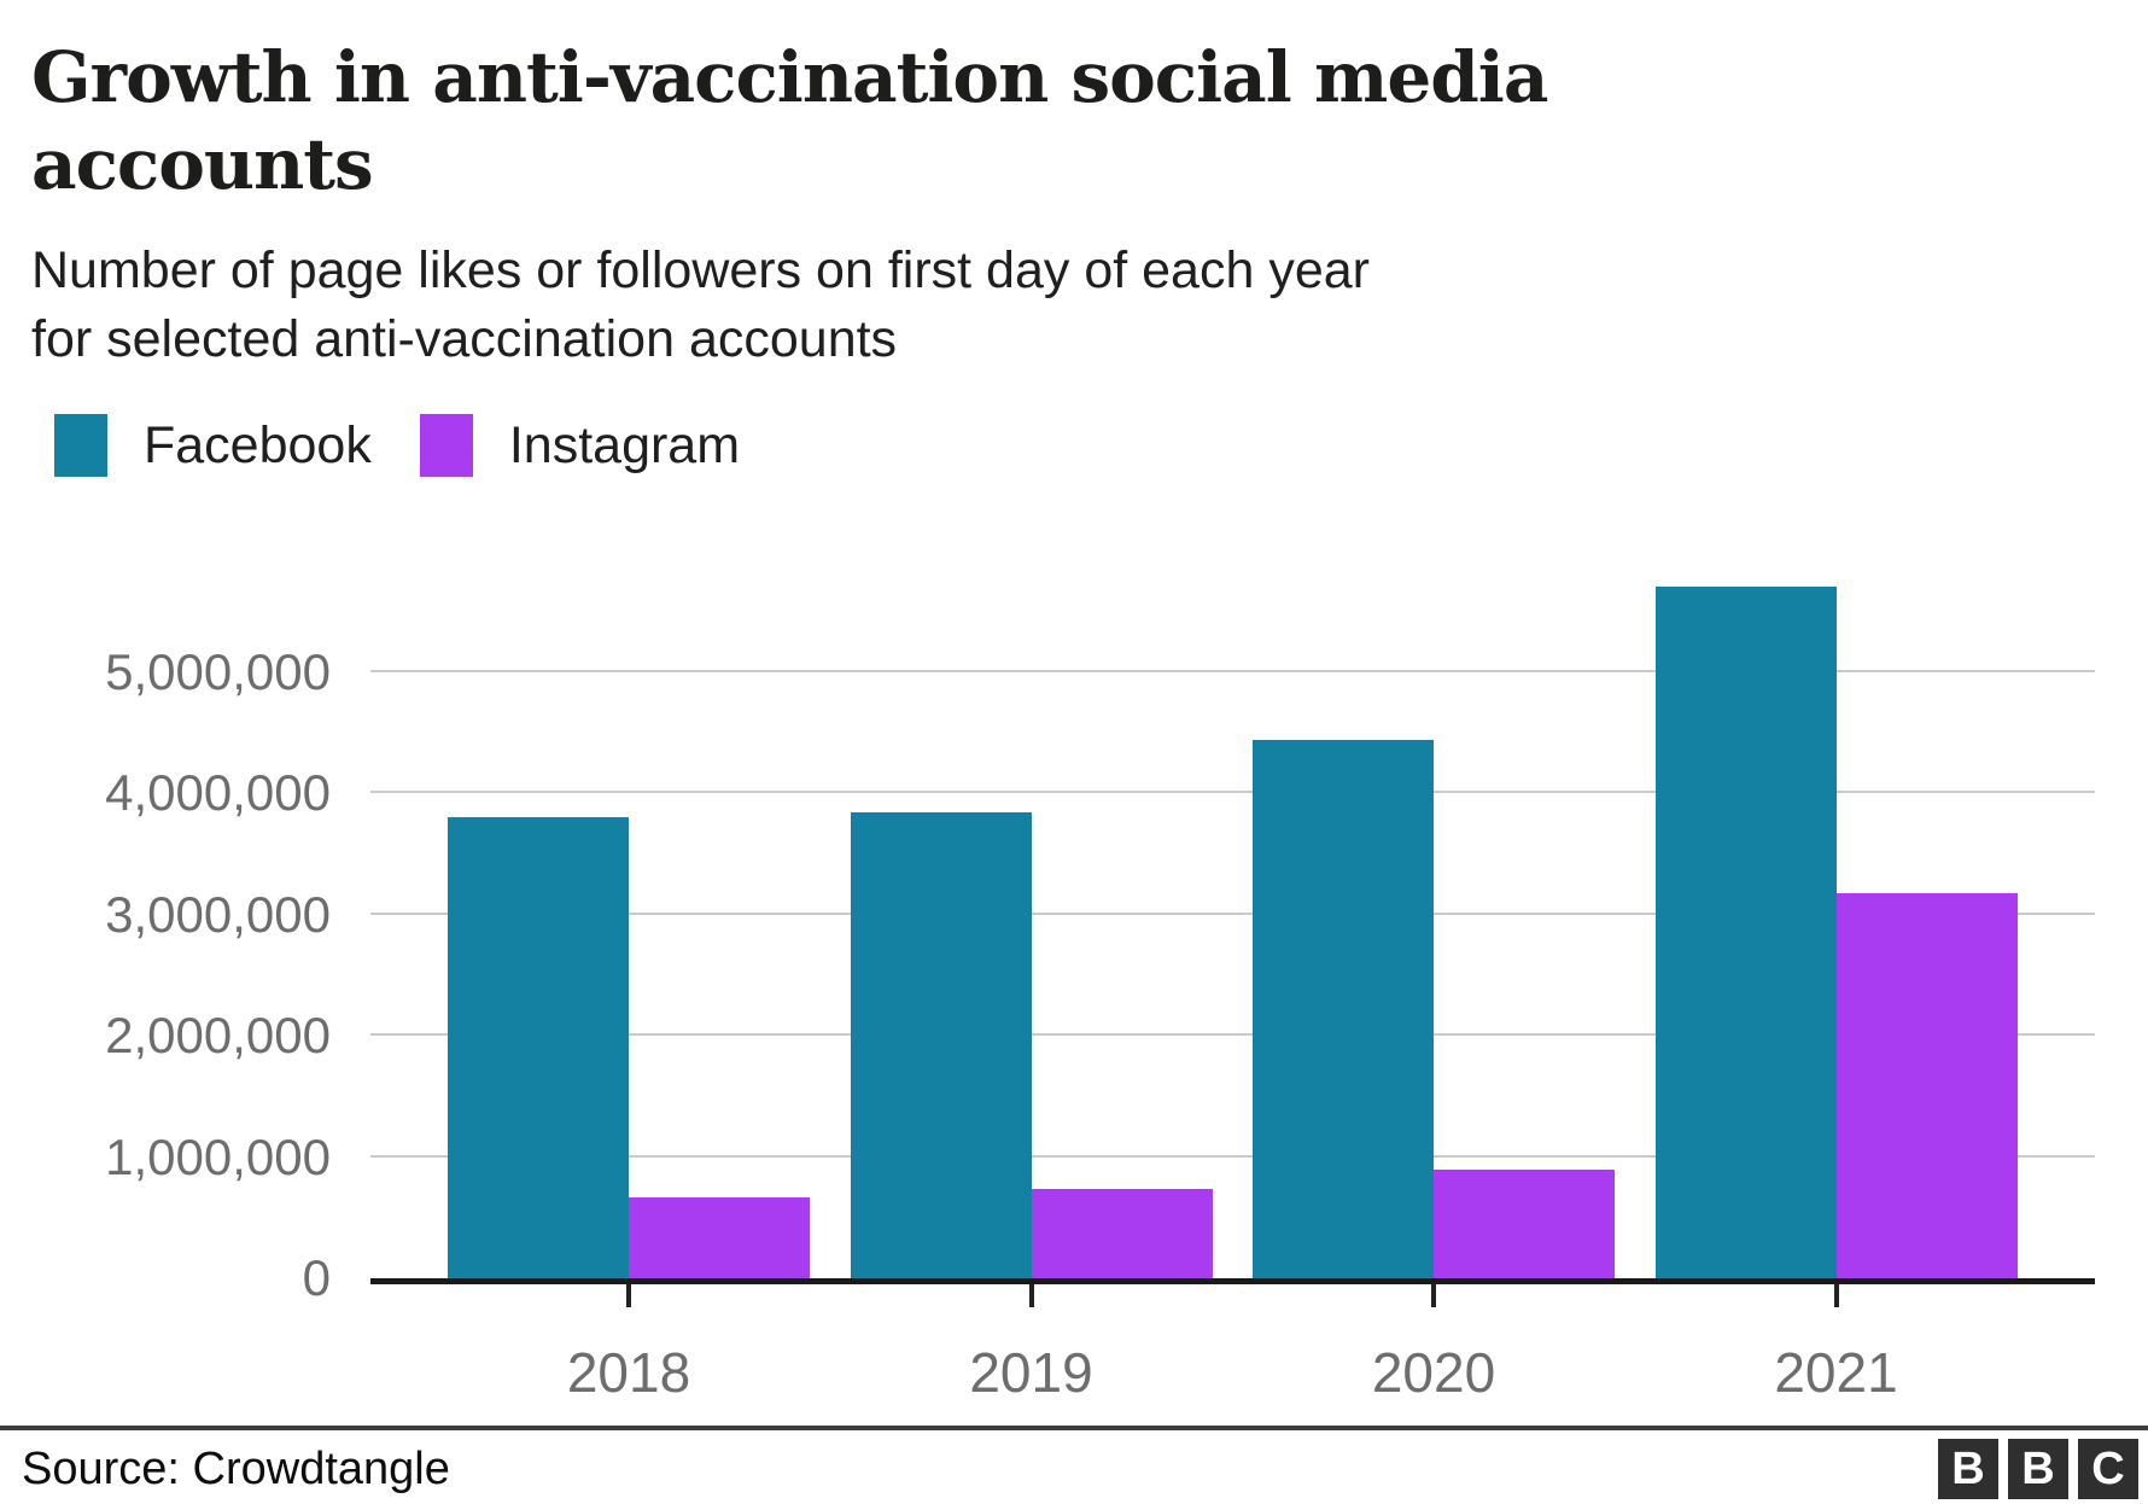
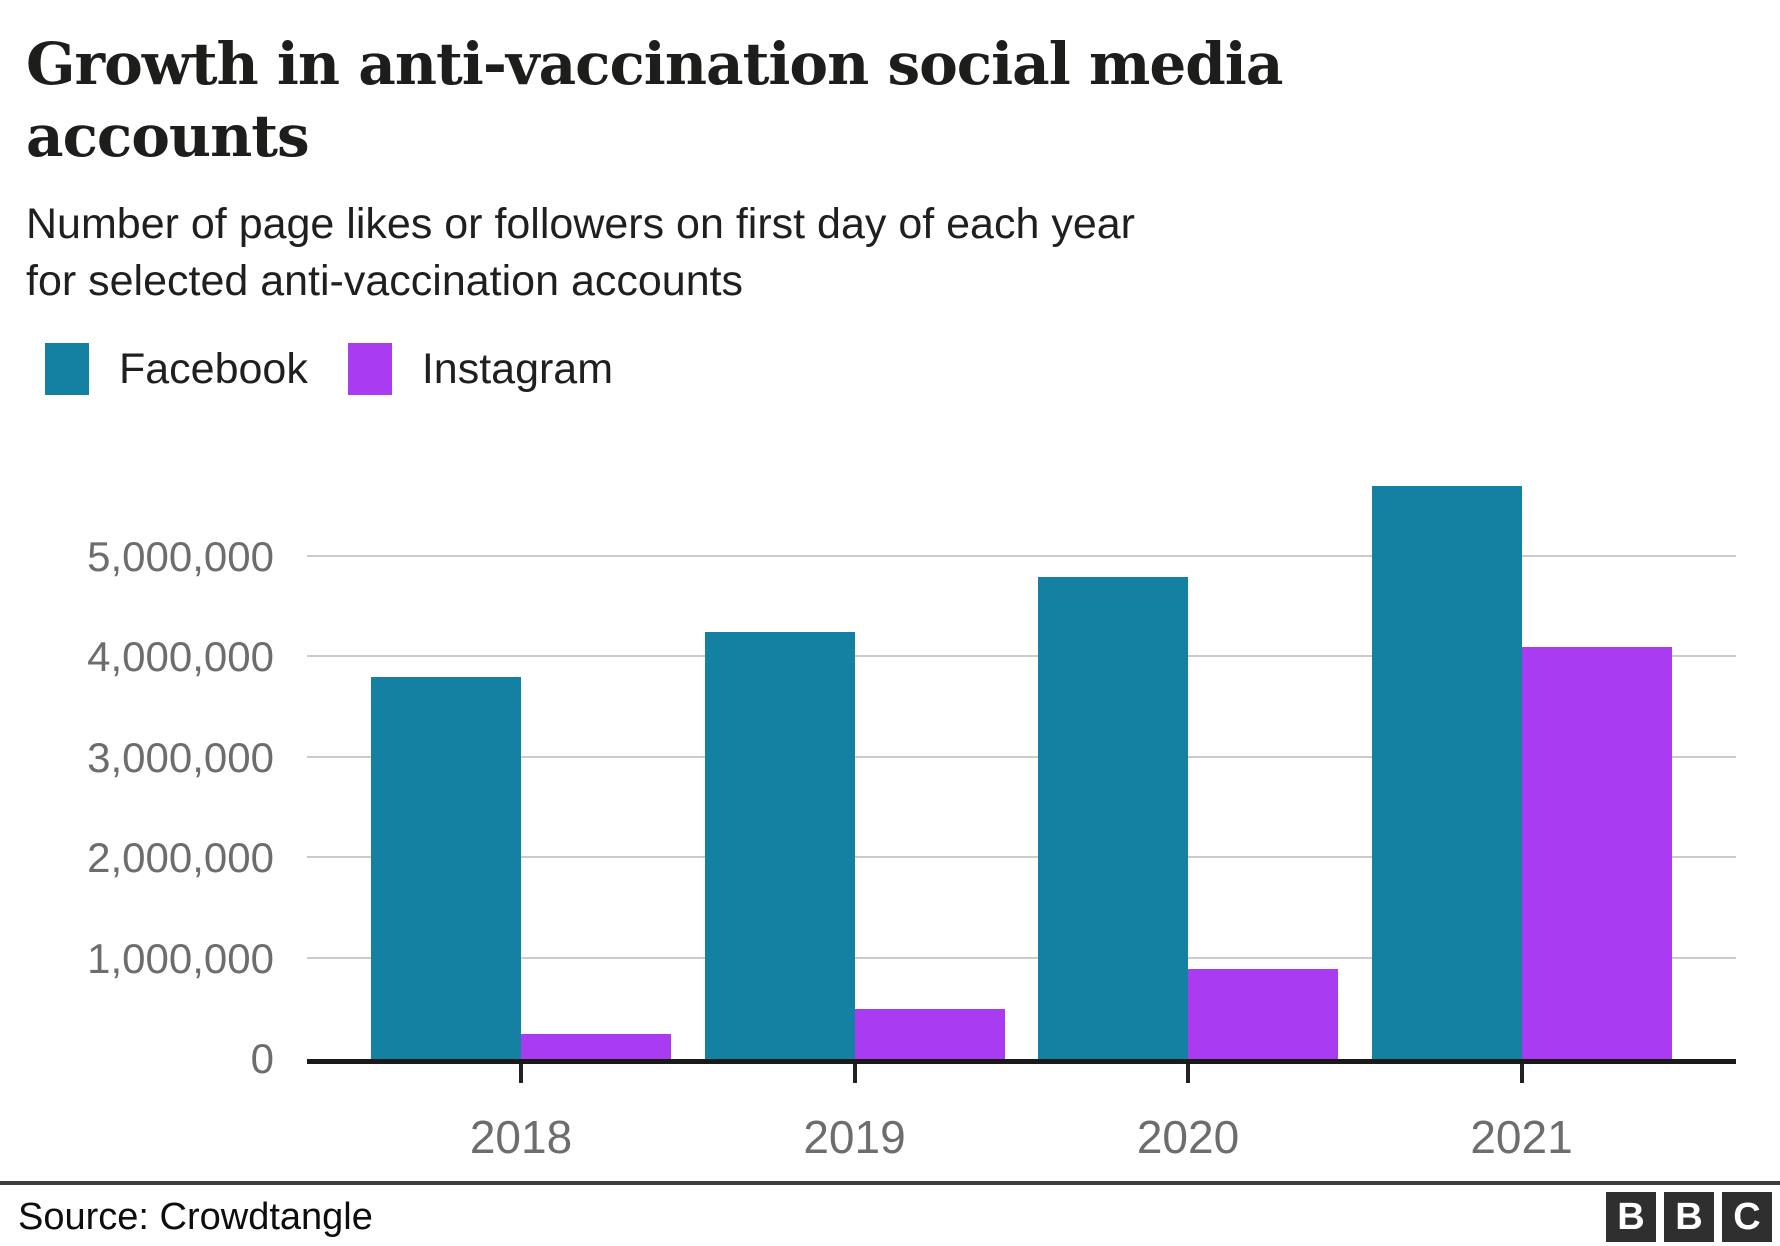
Instagram/2018: 670000 -> 250000
Facebook/2019: 3840000 -> 4250000
Instagram/2019: 740000 -> 500000
Facebook/2020: 4440000 -> 4800000
Instagram/2021: 3170000 -> 4100000
